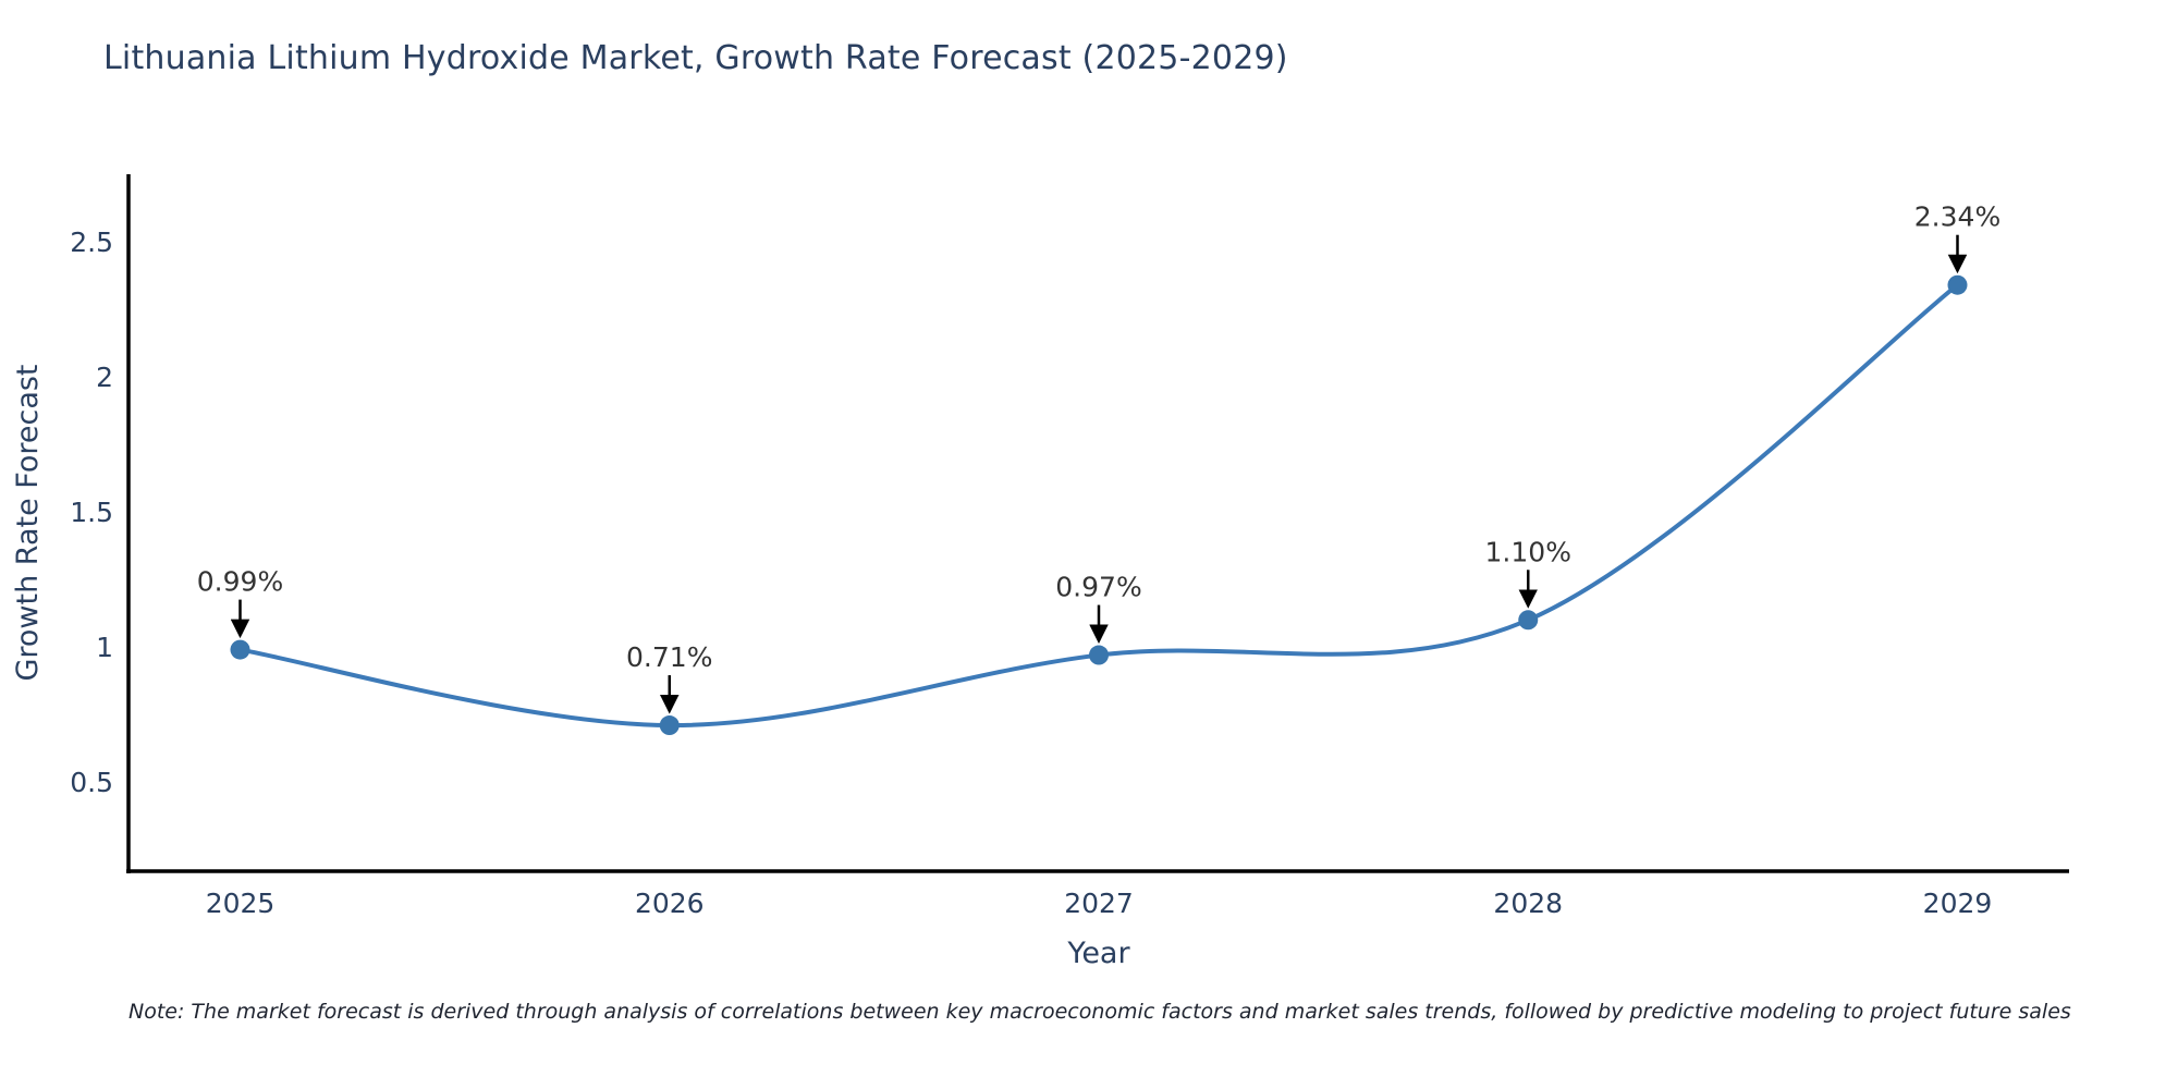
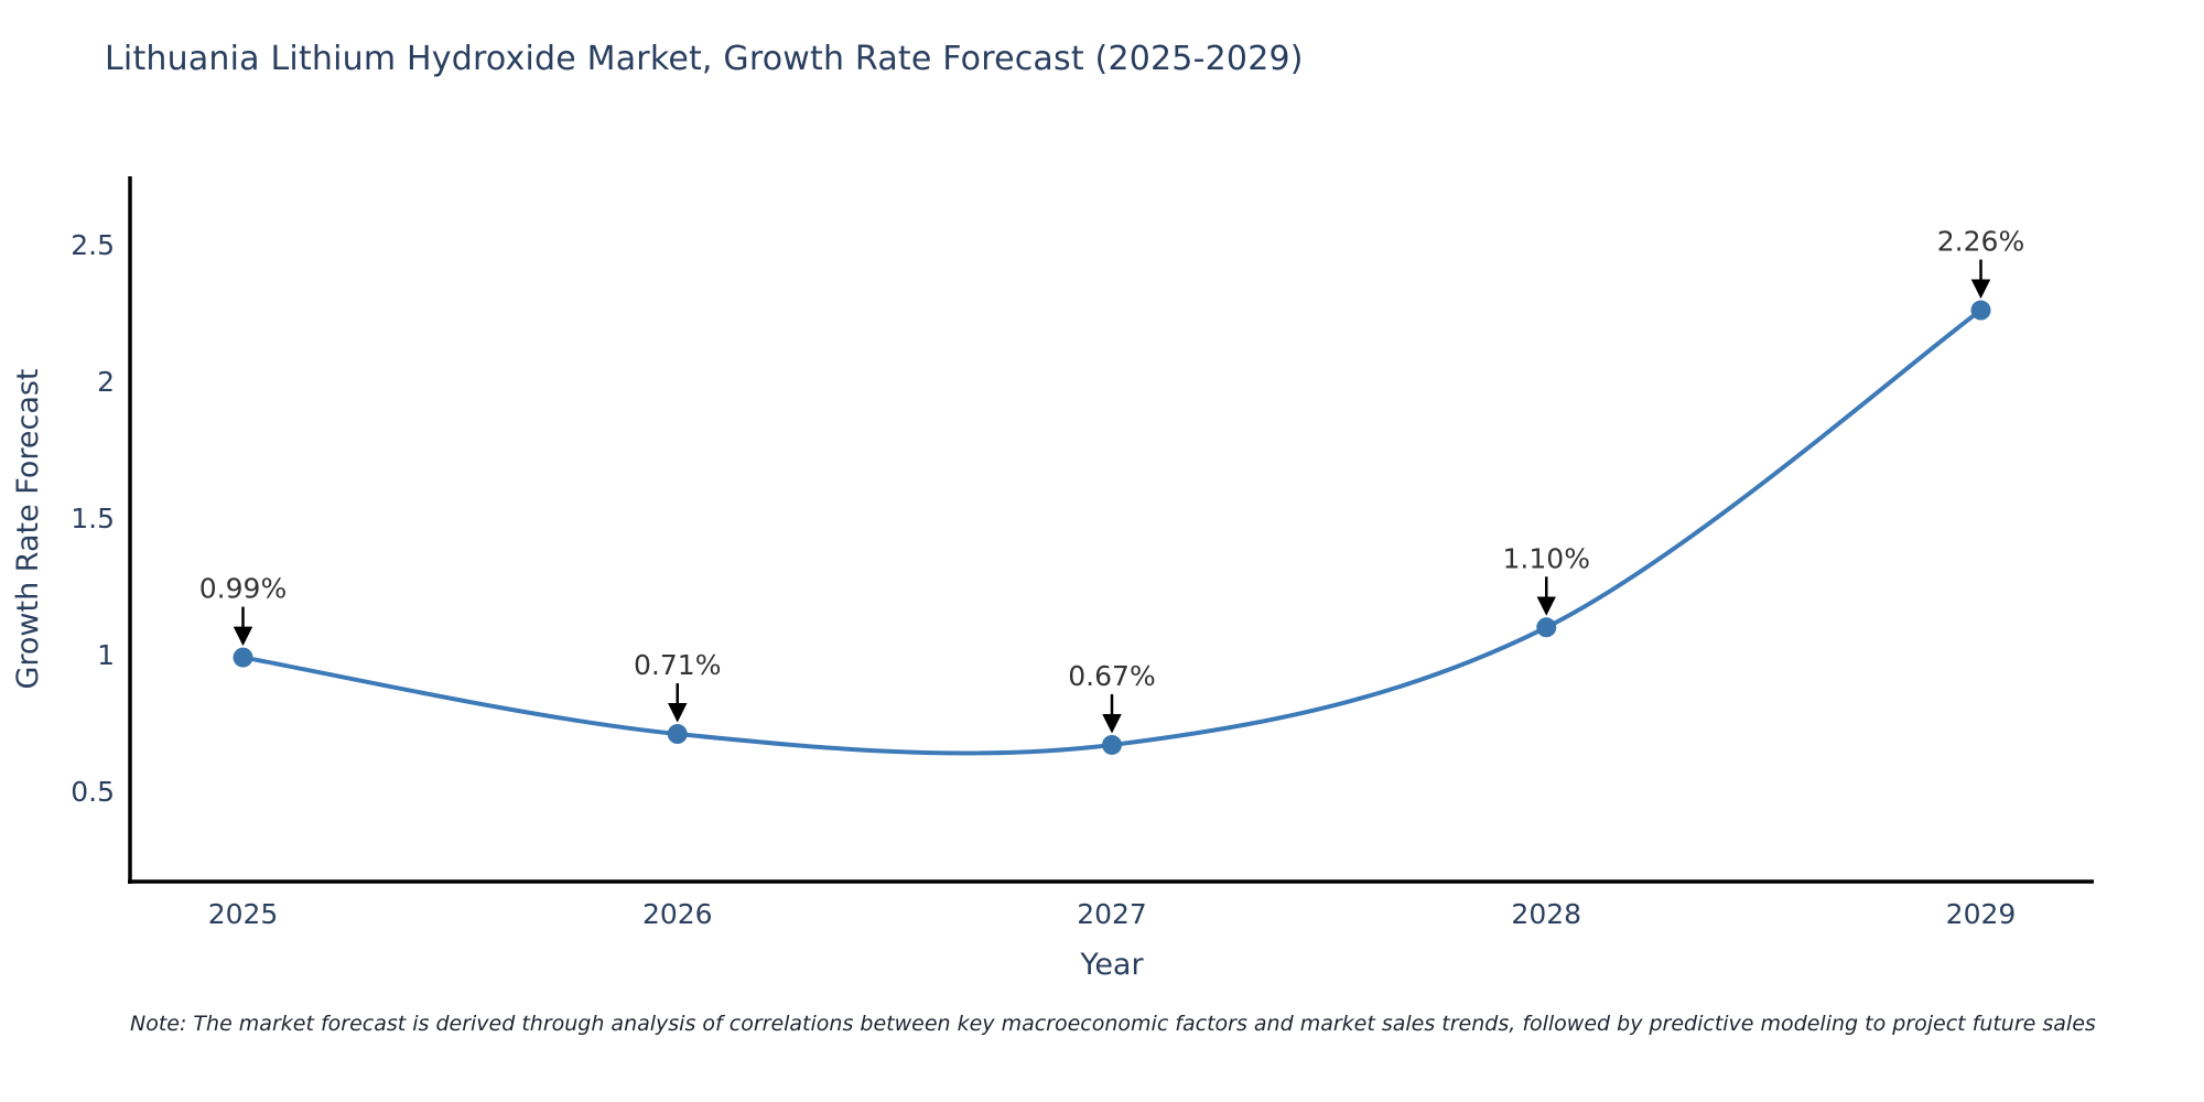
2027: 0.97% -> 0.67%
2029: 2.34% -> 2.26%
